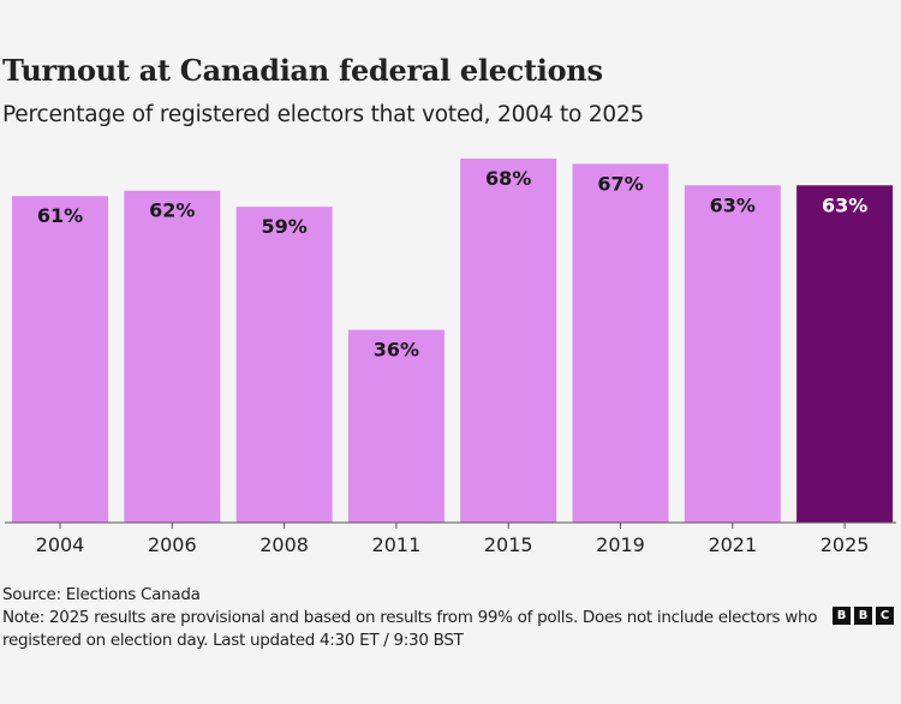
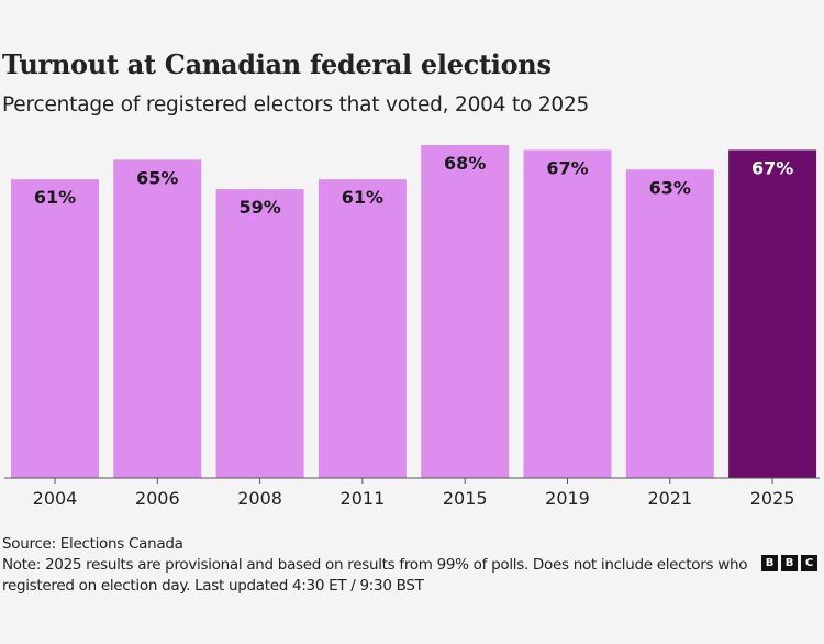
2006: 62% -> 65%
2011: 36% -> 61%
2025: 63% -> 67%
